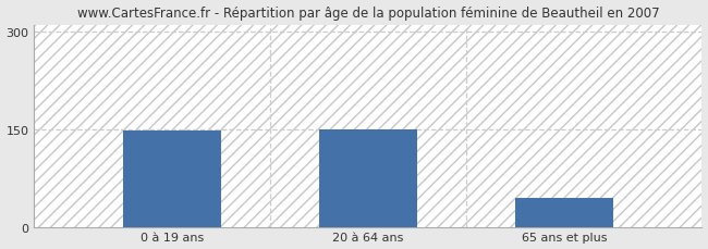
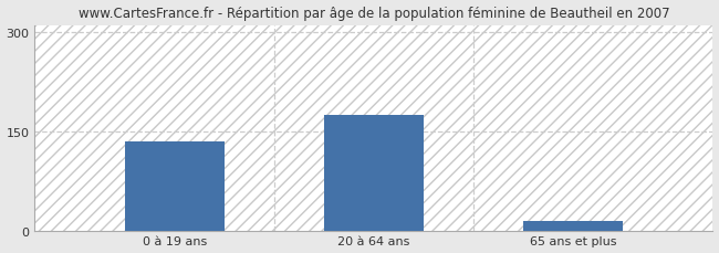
0 à 19 ans: 148 -> 135
20 à 64 ans: 150 -> 175
65 ans et plus: 44 -> 15
